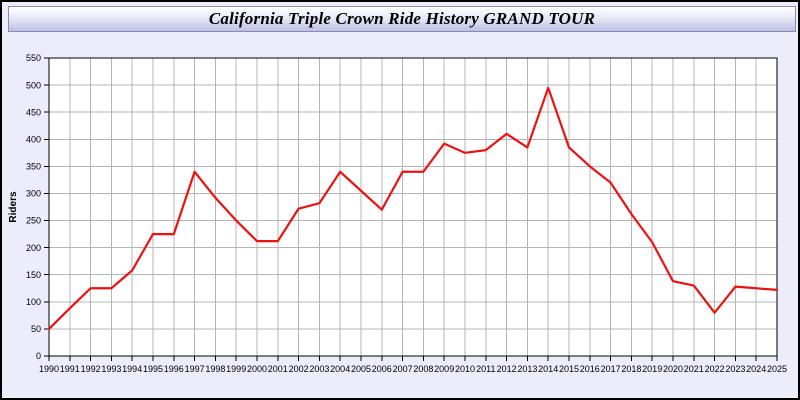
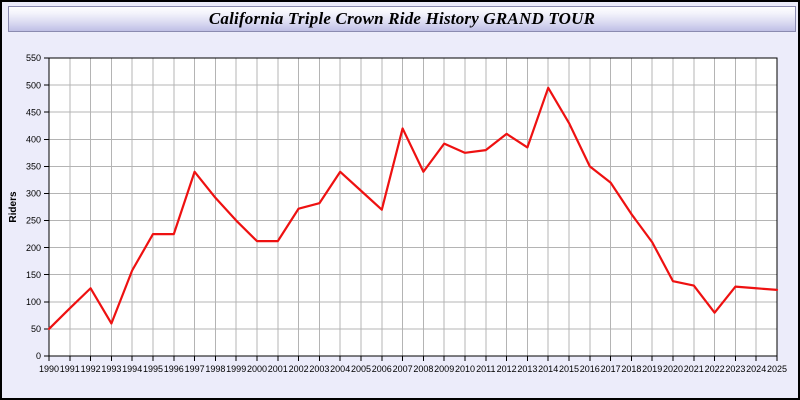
1993: 120 -> 60
2007: 340 -> 420
2015: 380 -> 430
